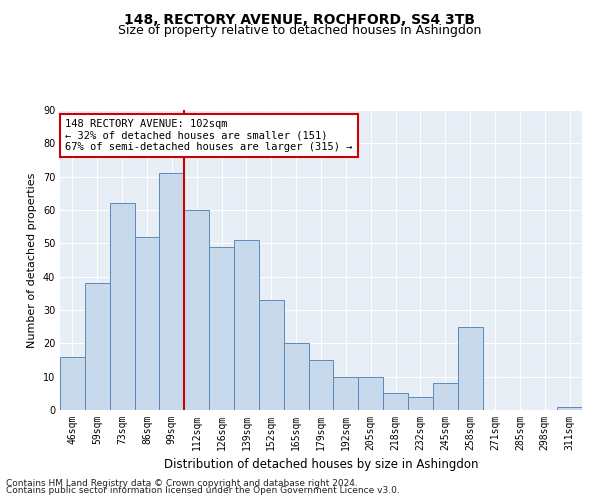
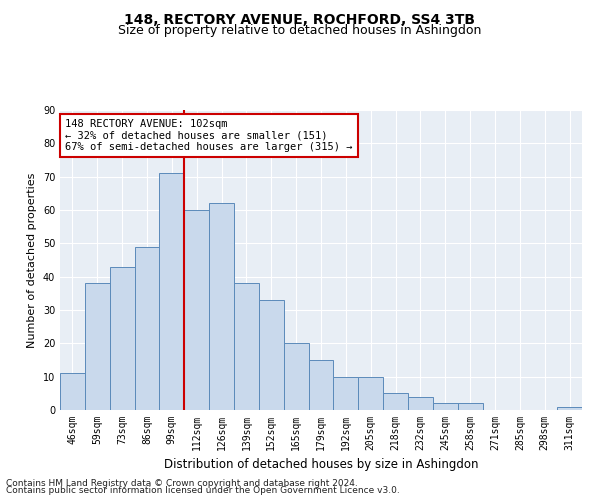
46sqm: 16 -> 11
73sqm: 62 -> 43
86sqm: 52 -> 49
126sqm: 49 -> 62
139sqm: 51 -> 38
245sqm: 8 -> 2
258sqm: 25 -> 2
